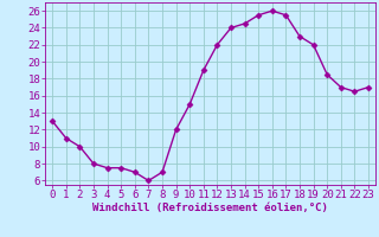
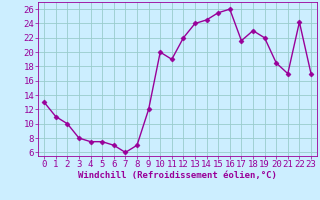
10: 15.0 -> 20.0
17: 25.5 -> 21.6
22: 16.5 -> 24.2
